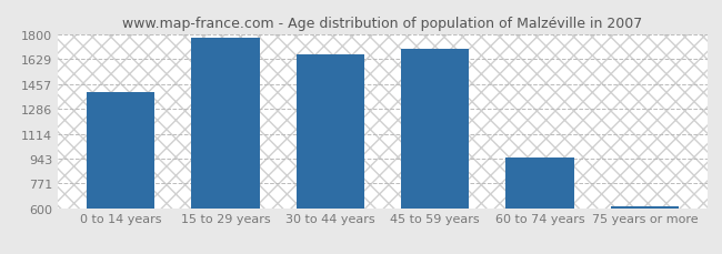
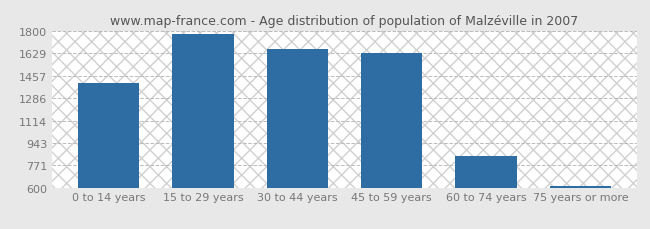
45 to 59 years: 1700 -> 1630
60 to 74 years: 950 -> 840
